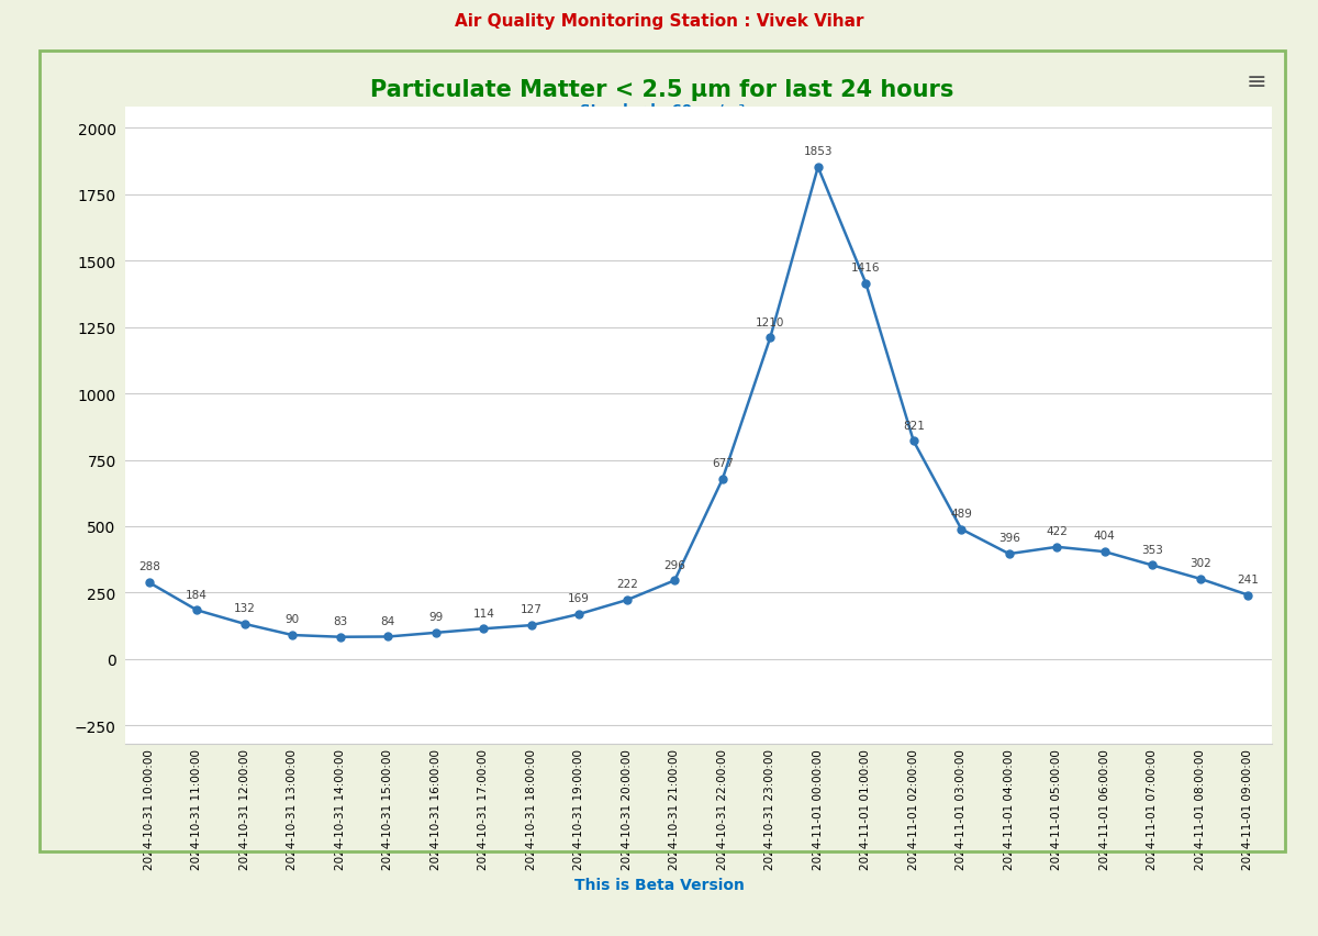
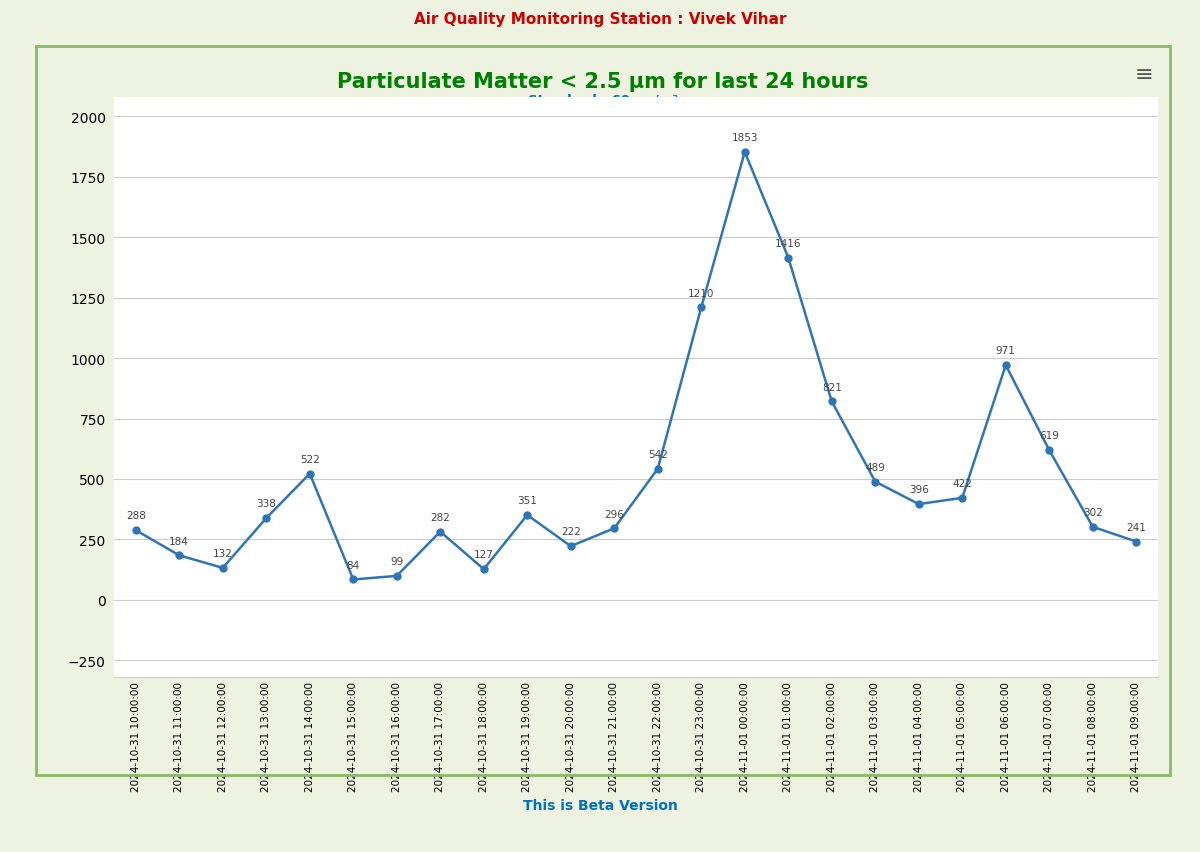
2024-10-31 13:00:00: 90 -> 338
2024-10-31 14:00:00: 83 -> 522
2024-10-31 17:00:00: 114 -> 282
2024-10-31 19:00:00: 169 -> 351
2024-10-31 22:00:00: 677 -> 542
2024-11-01 06:00:00: 404 -> 971
2024-11-01 07:00:00: 353 -> 619
